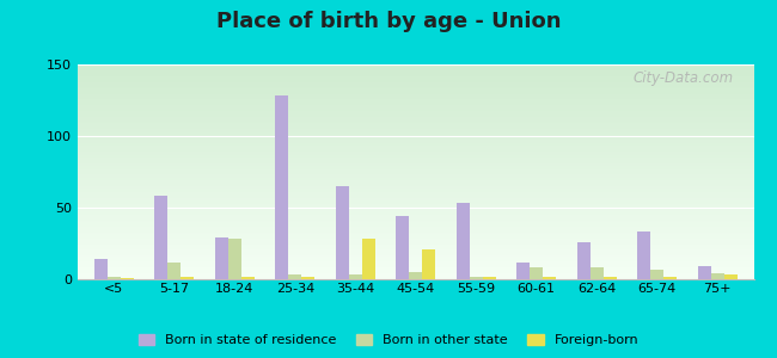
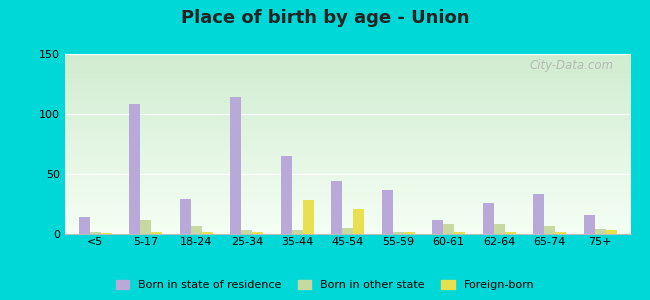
Born in state of residence/5-17: 58 -> 108
Born in other state/18-24: 28 -> 7
Born in state of residence/25-34: 128 -> 114
Born in state of residence/55-59: 53 -> 37
Born in state of residence/75+: 9 -> 16
